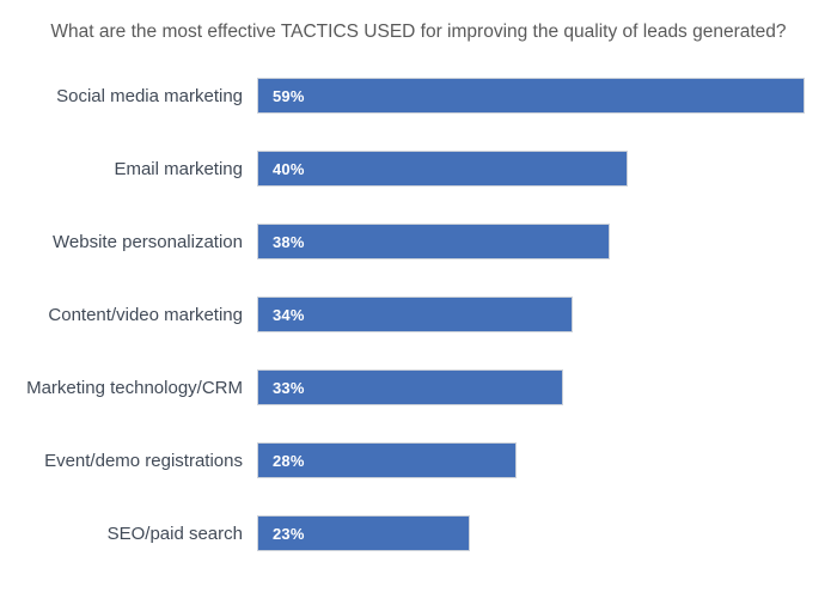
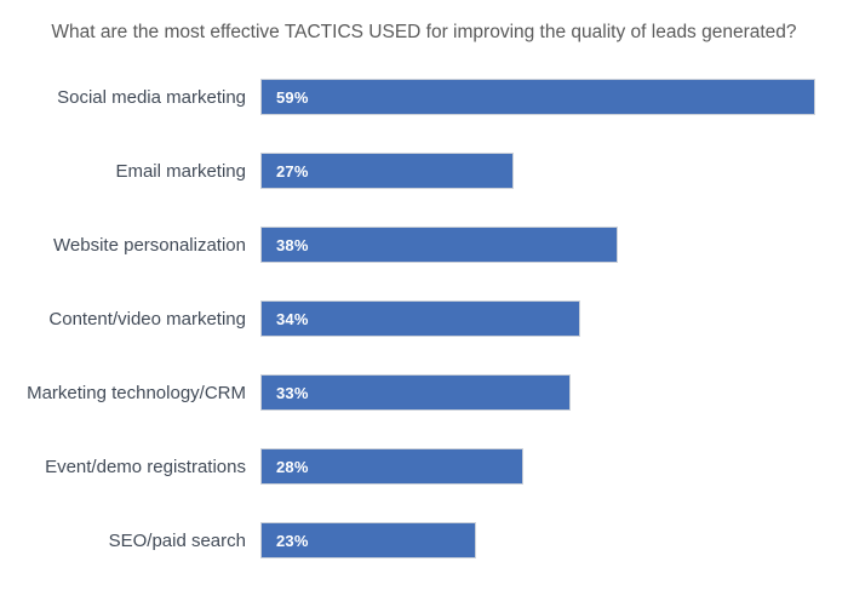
Email marketing: 40% -> 27%
